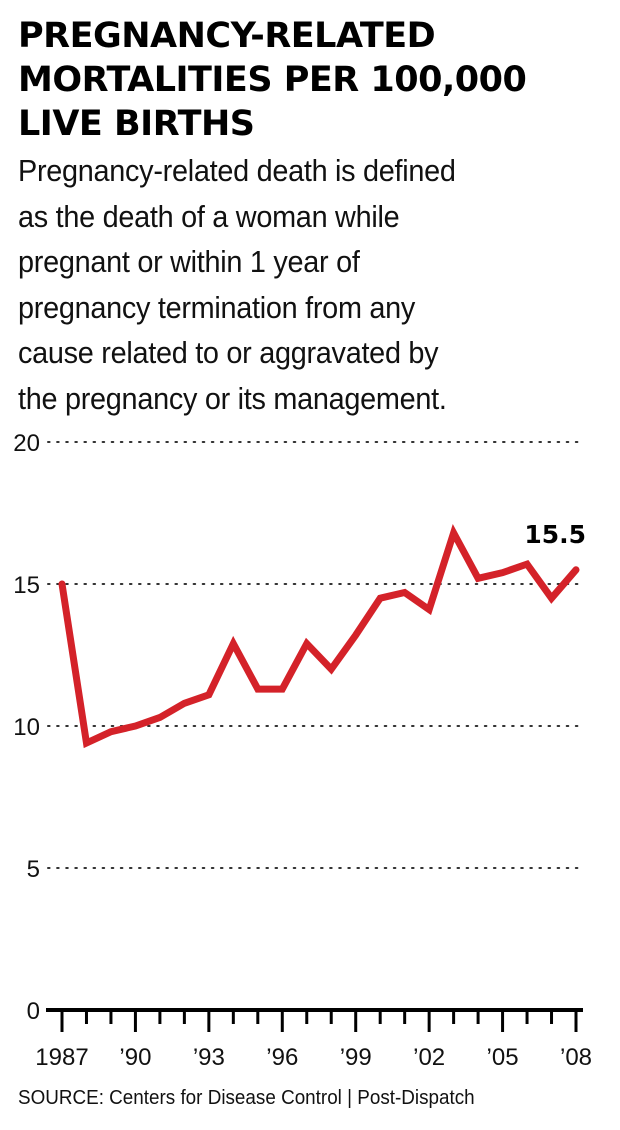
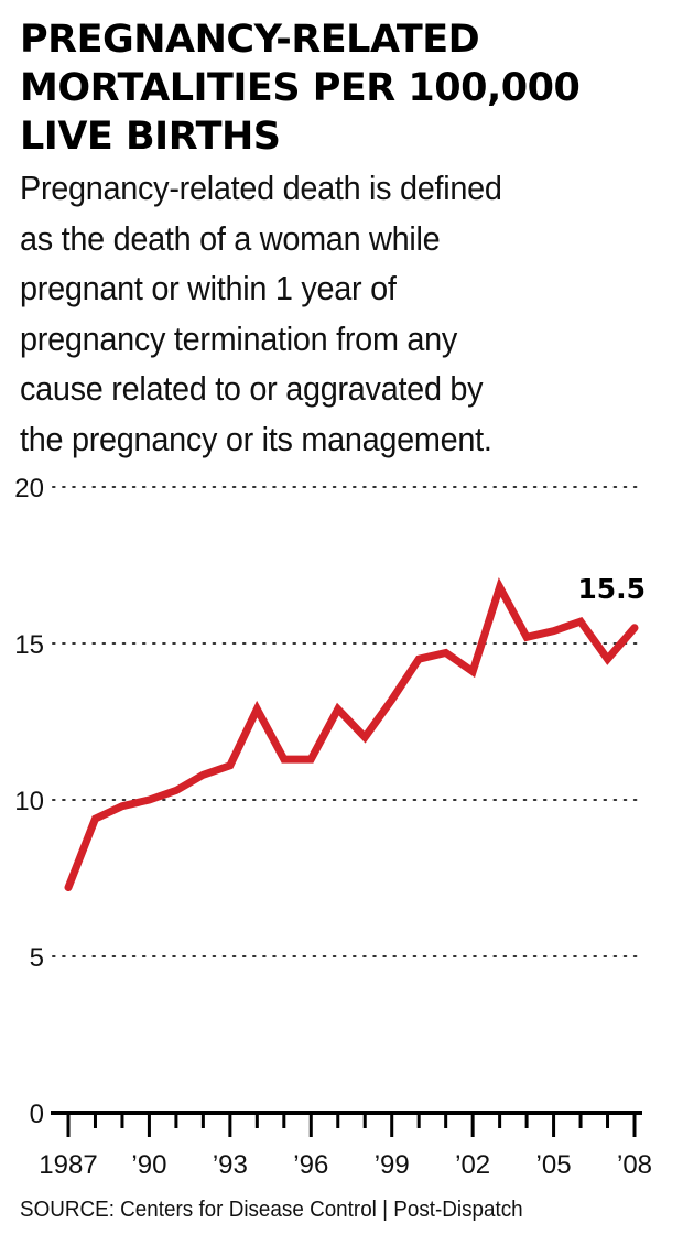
1987: 15.0 -> 7.2
